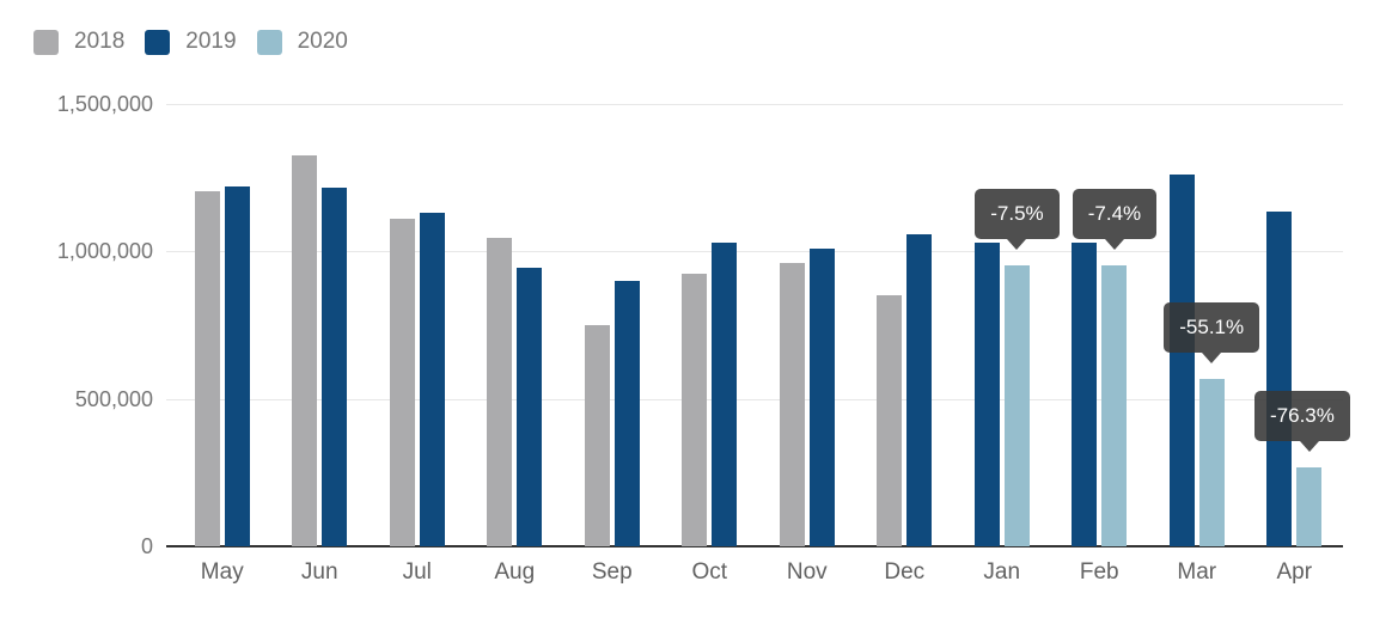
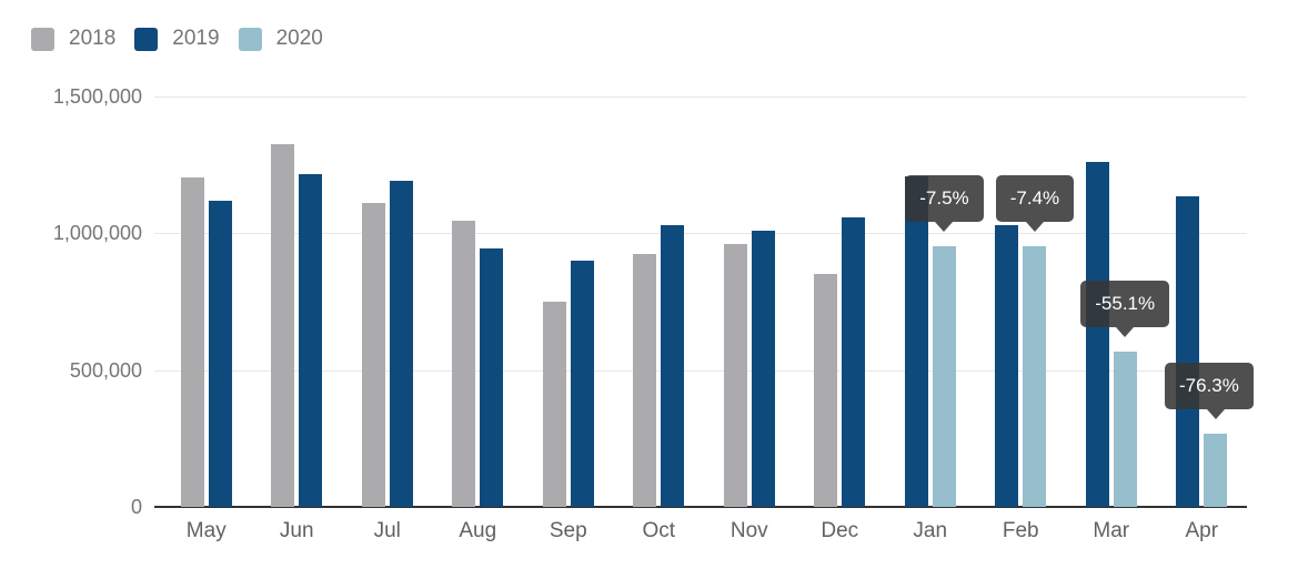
2019/May: 1220000 -> 1120000
2019/Jul: 1130000 -> 1190000
2019/Jan: 1030000 -> 1210000
